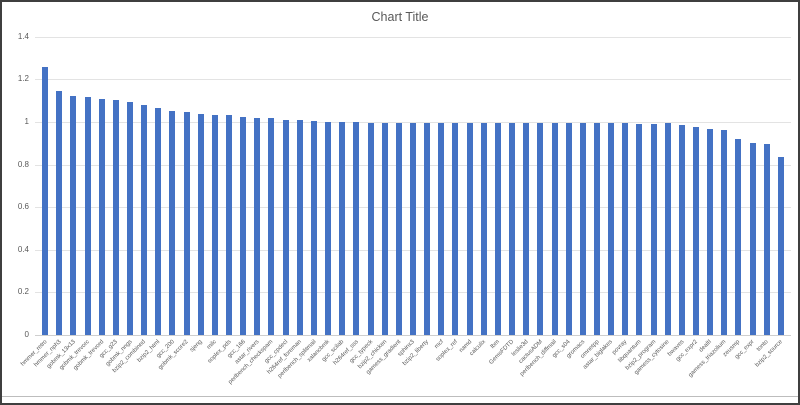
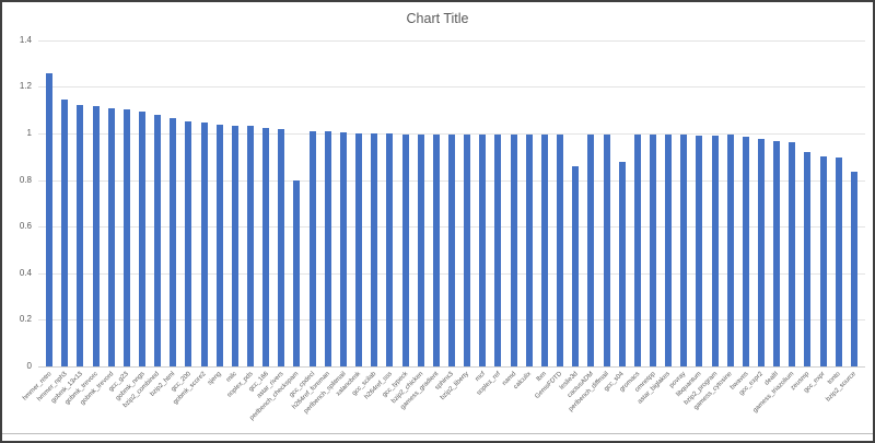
perlbench_checkspam: 1.02 -> 0.80
leslie3d: 0.99 -> 0.86
gcc_s04: 0.99 -> 0.88
